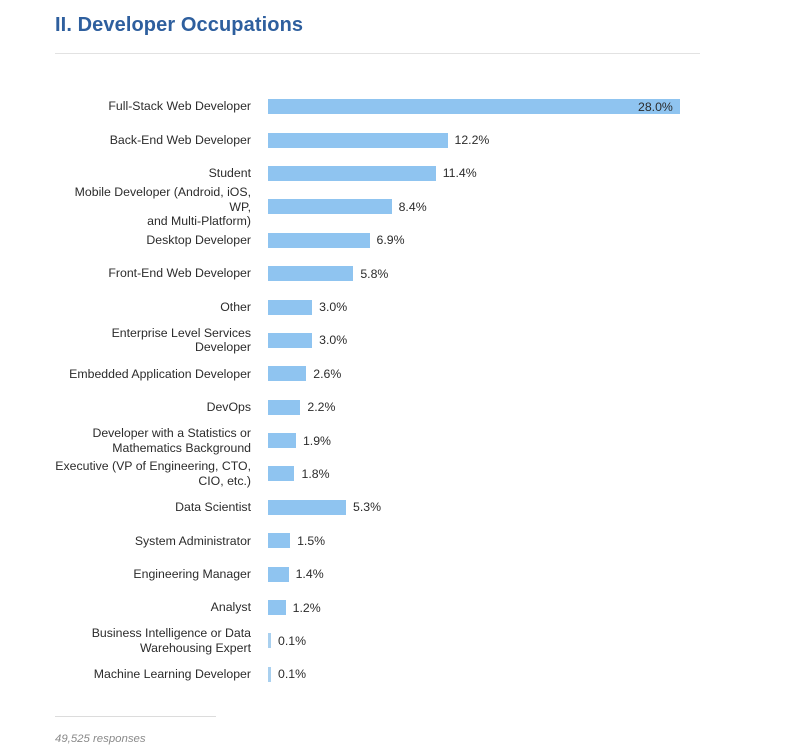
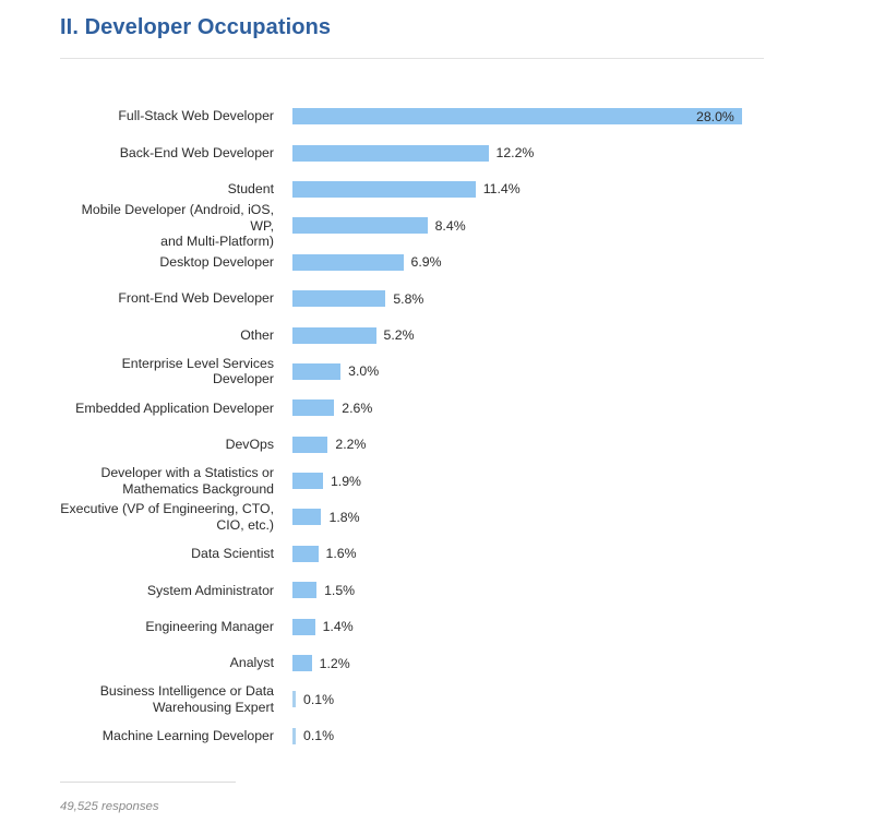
Other: 3.0% -> 5.2%
Data Scientist: 5.3% -> 1.6%
